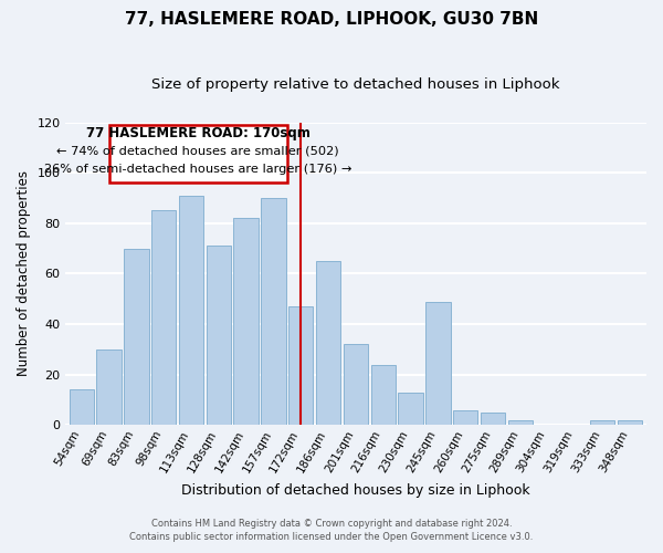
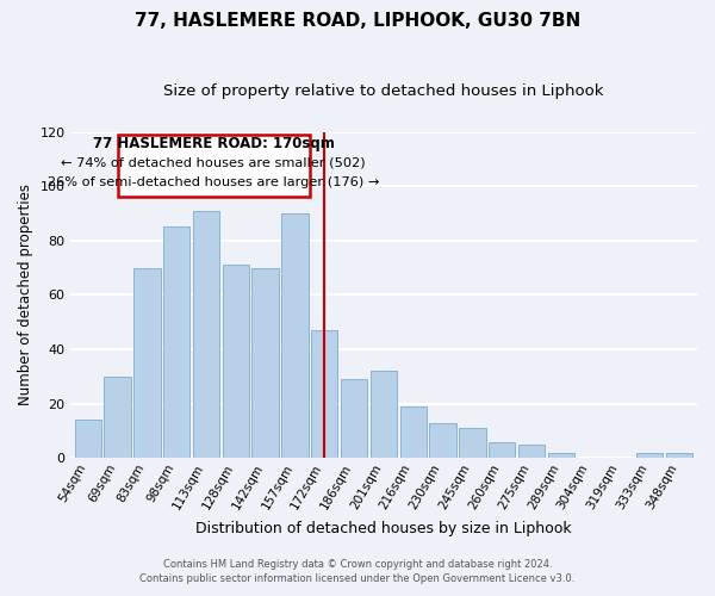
142sqm: 82 -> 70
186sqm: 65 -> 29
216sqm: 24 -> 19
245sqm: 49 -> 11
